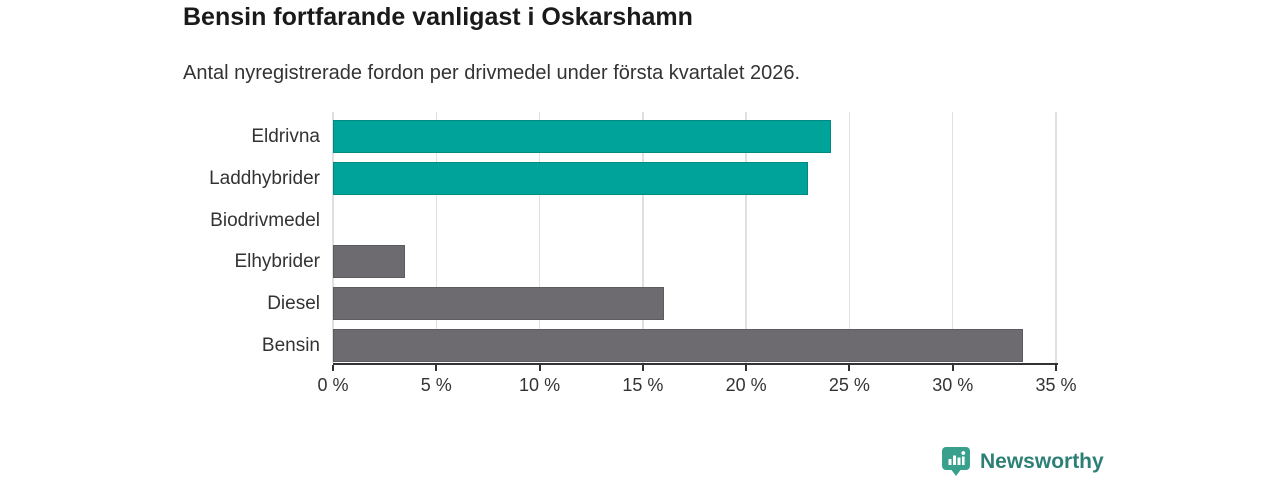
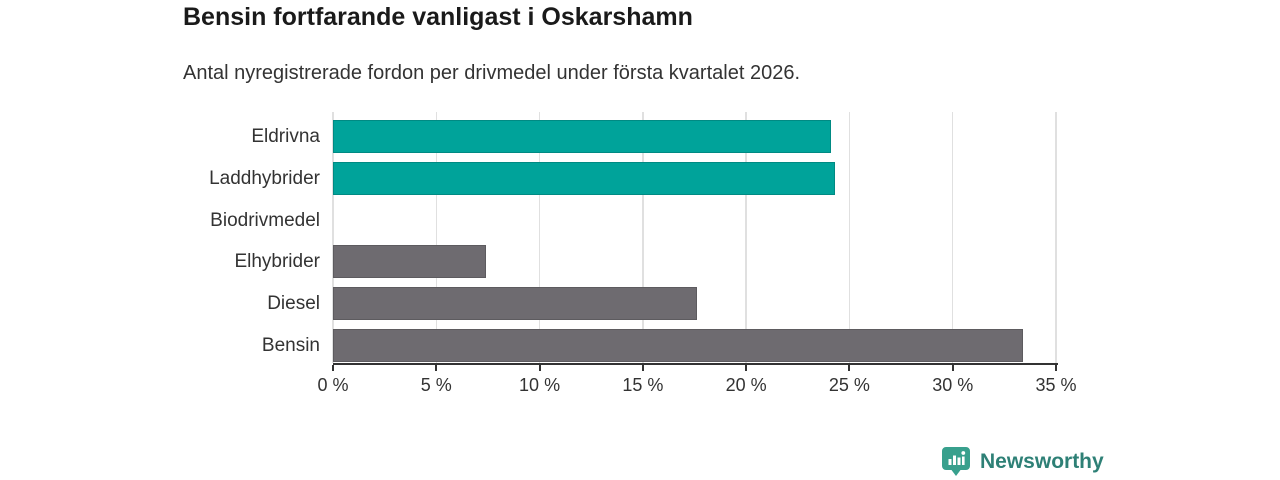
Laddhybrider: 23.0% -> 24.3%
Elhybrider: 3.5% -> 7.4%
Diesel: 16.0% -> 17.6%
